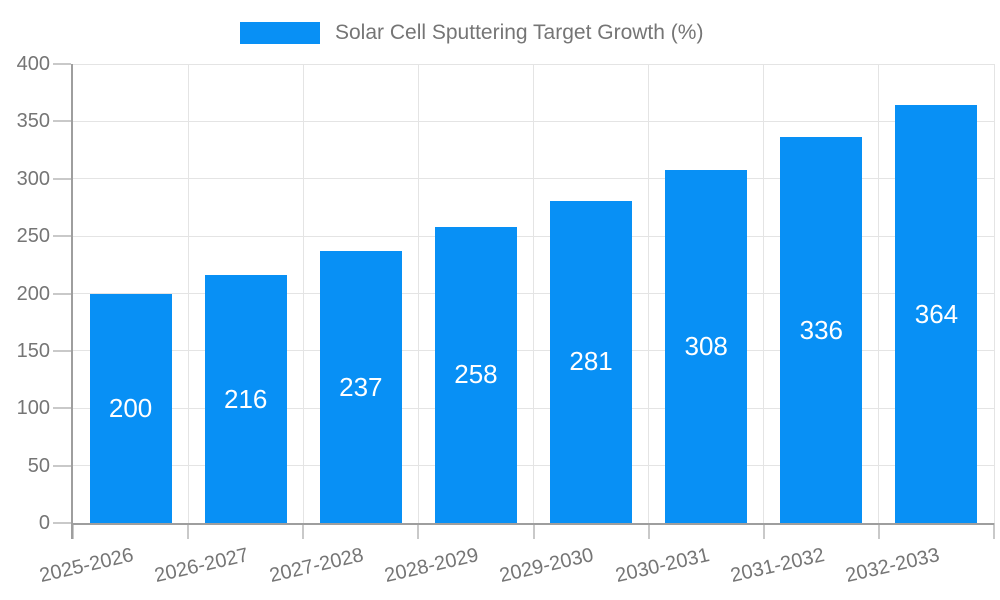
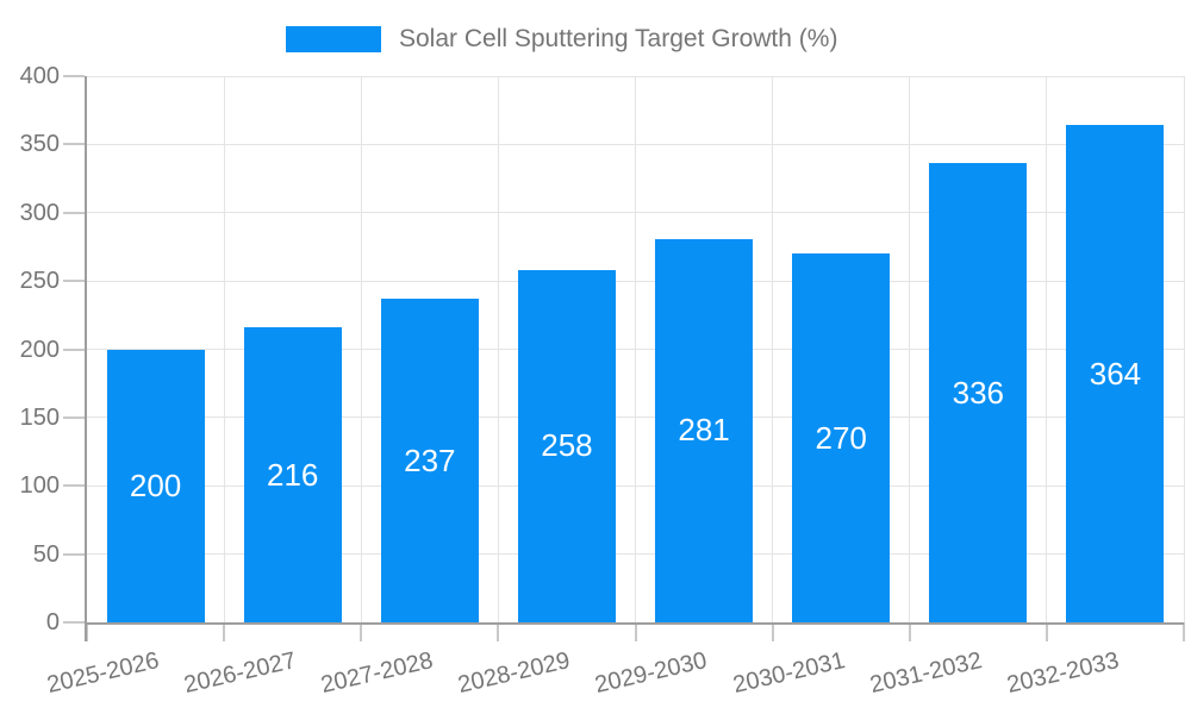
2030-2031: 308 -> 270
